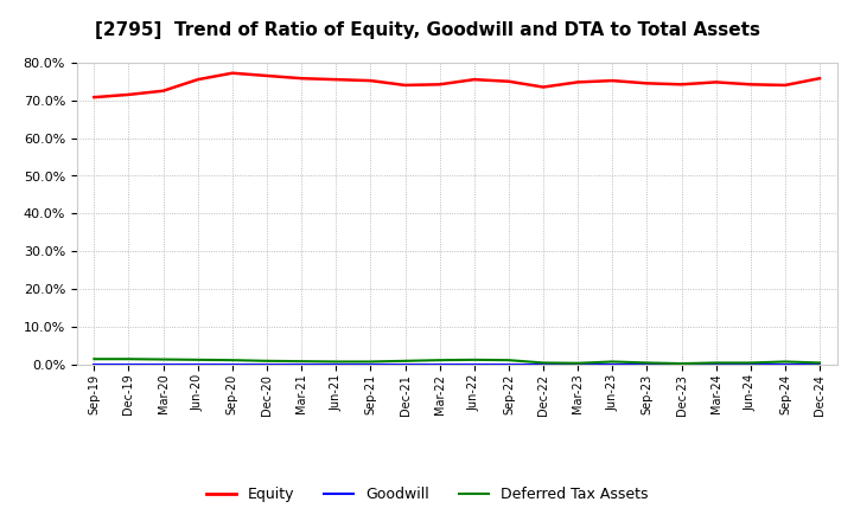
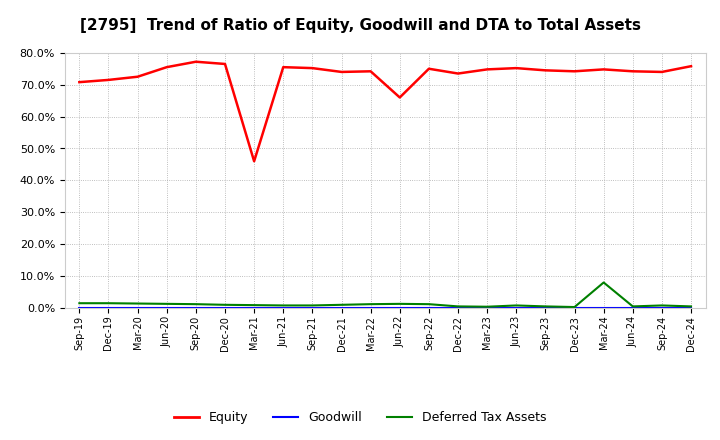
Equity/Mar-21: 75.8% -> 46.0%
Equity/Jun-22: 75.5% -> 66.0%
Deferred Tax Assets/Mar-24: 0.5% -> 8.0%
